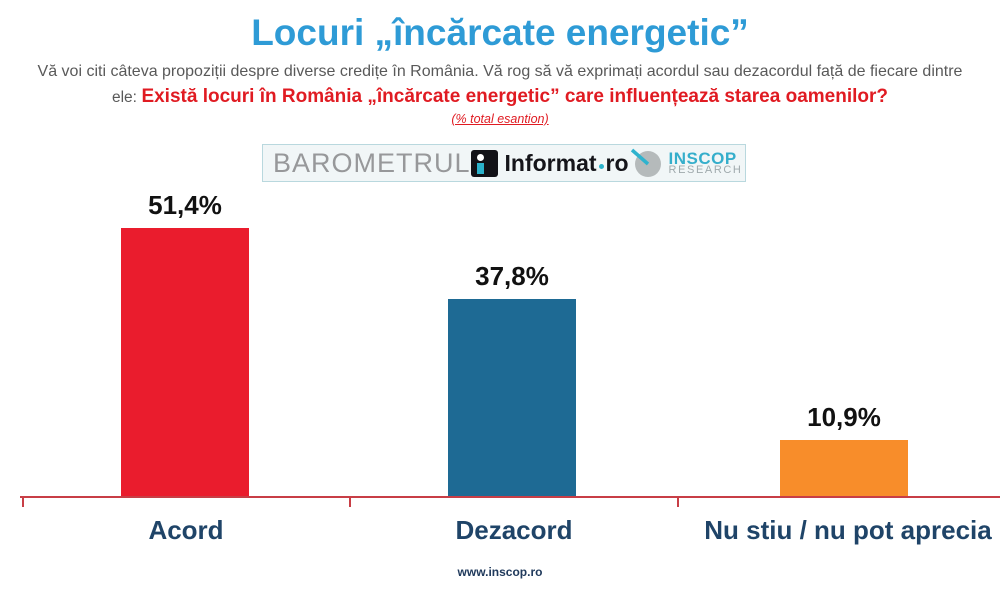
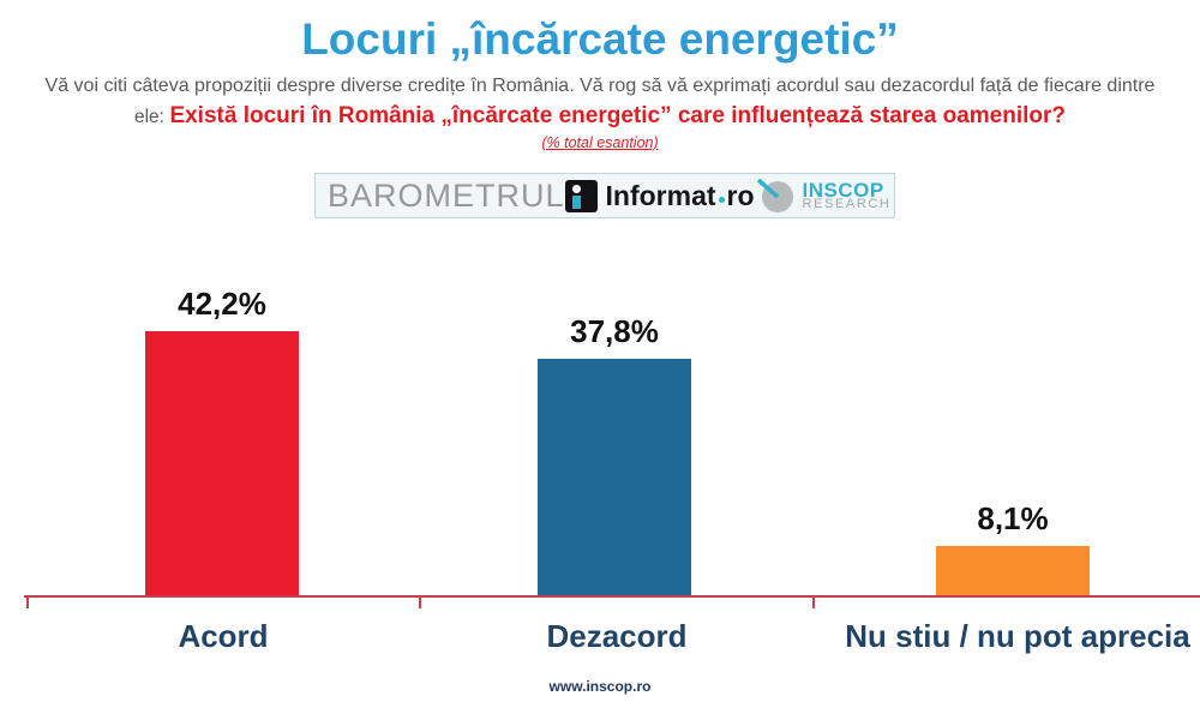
Acord: 51,4% -> 42,2%
Nu stiu / nu pot aprecia: 10,9% -> 8,1%
